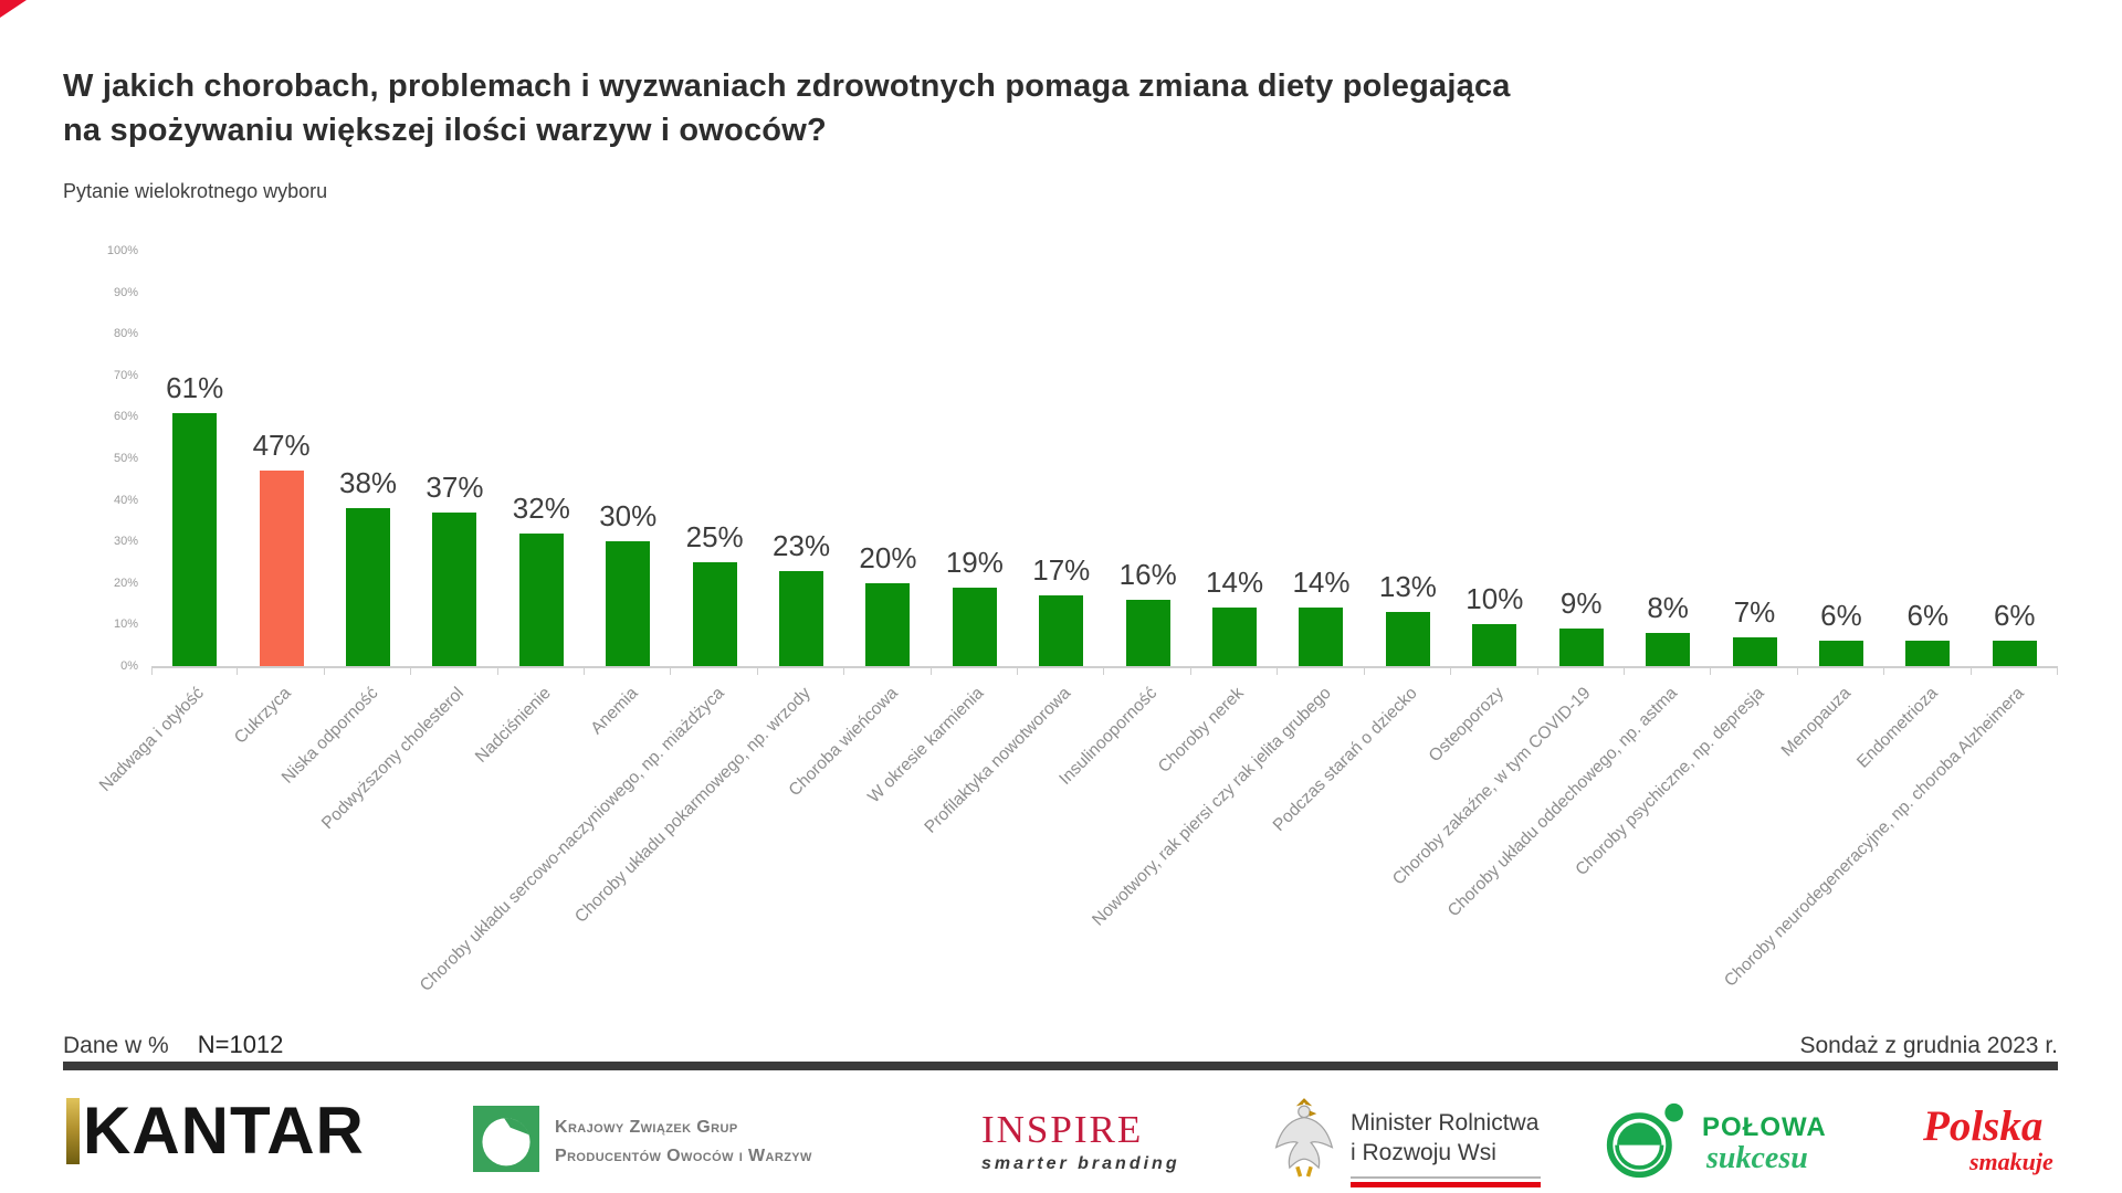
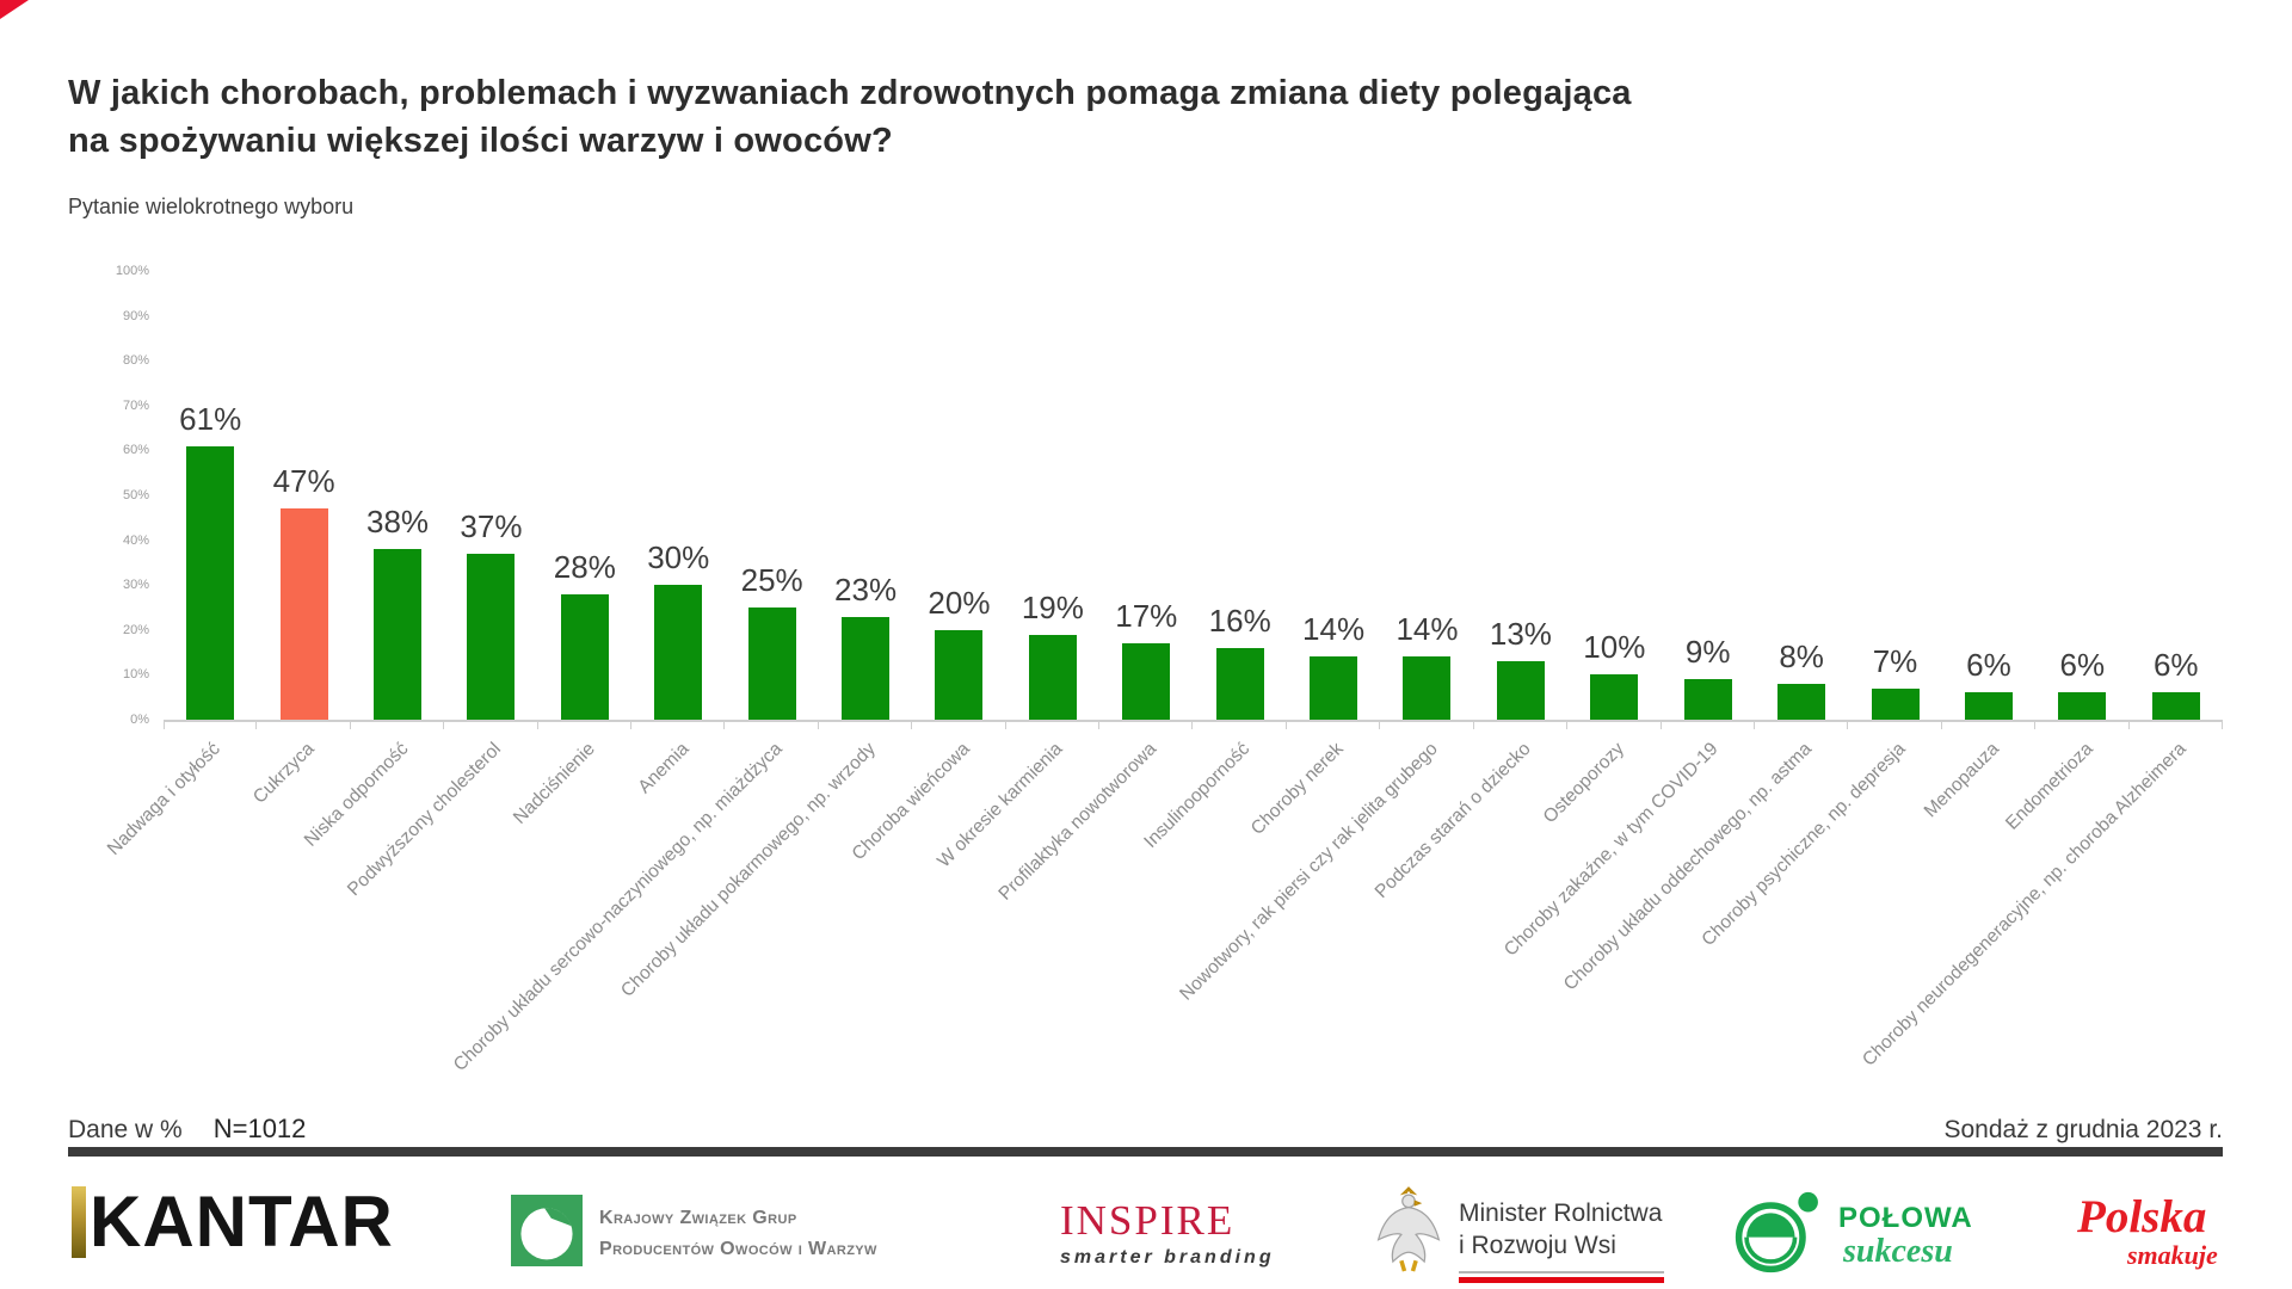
Nadciśnienie: 32% -> 28%
